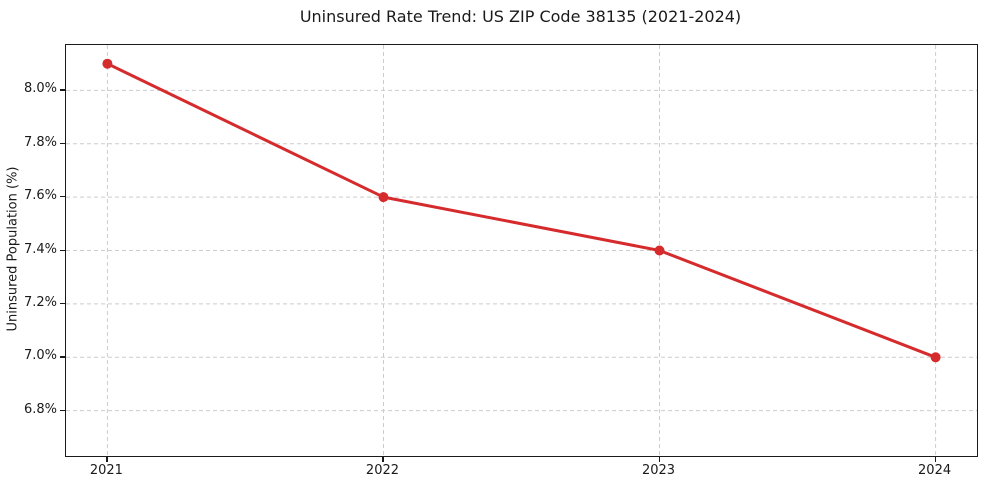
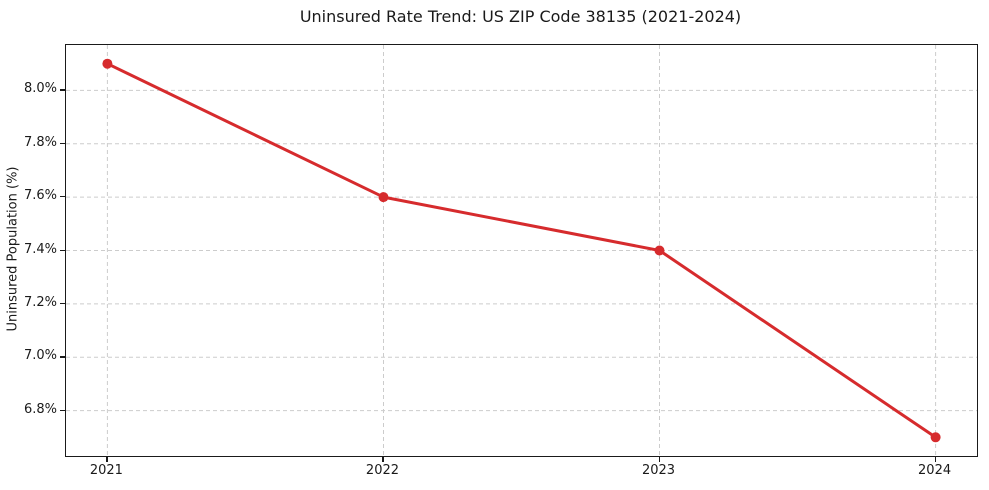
2024: 7.0% -> 6.7%
